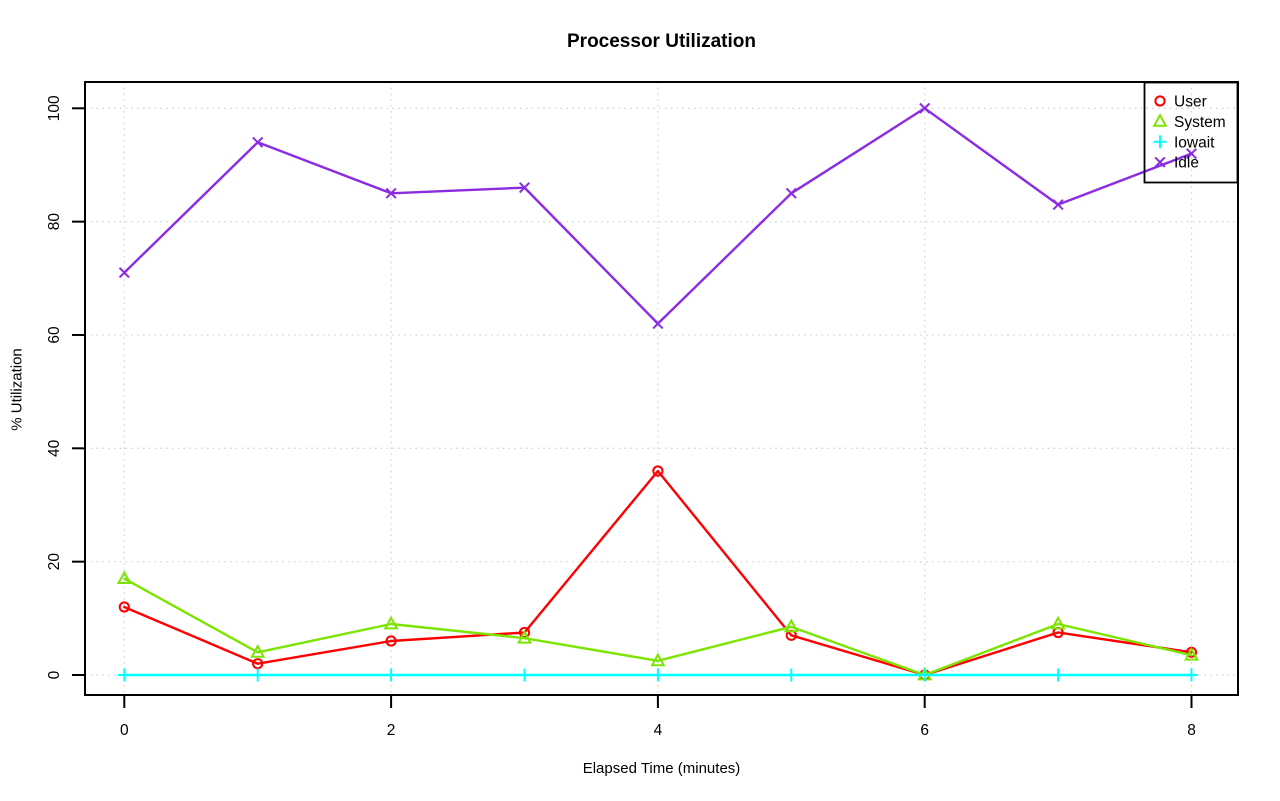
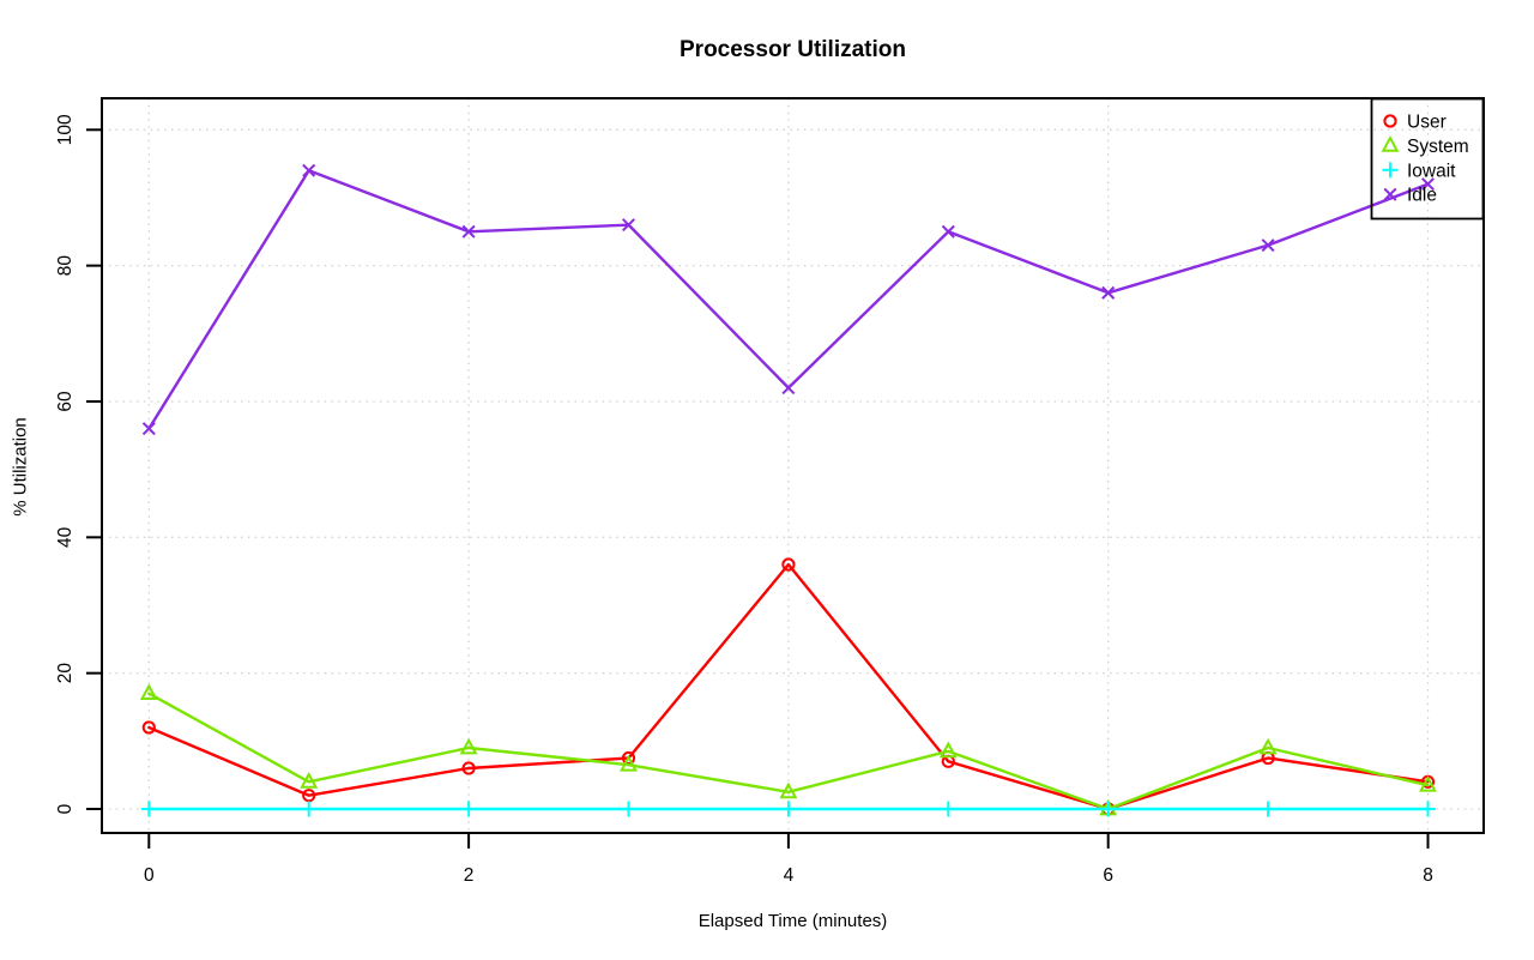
Idle/0: 71 -> 56
Idle/6: 100 -> 76
